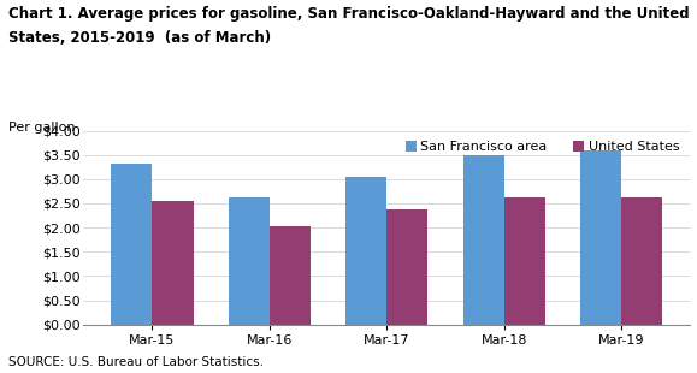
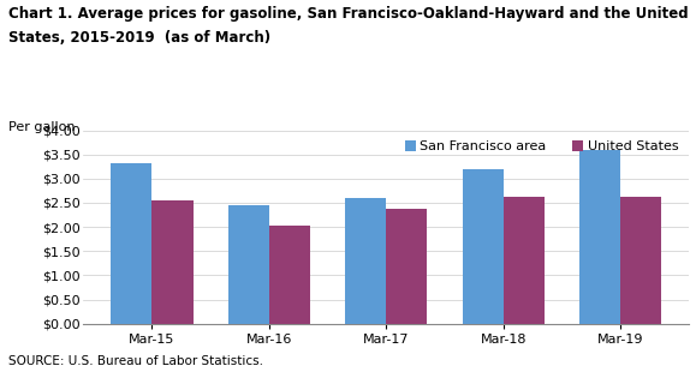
San Francisco area/Mar-16: $2.62 -> $2.45
San Francisco area/Mar-17: $3.05 -> $2.60
San Francisco area/Mar-18: $3.49 -> $3.20
